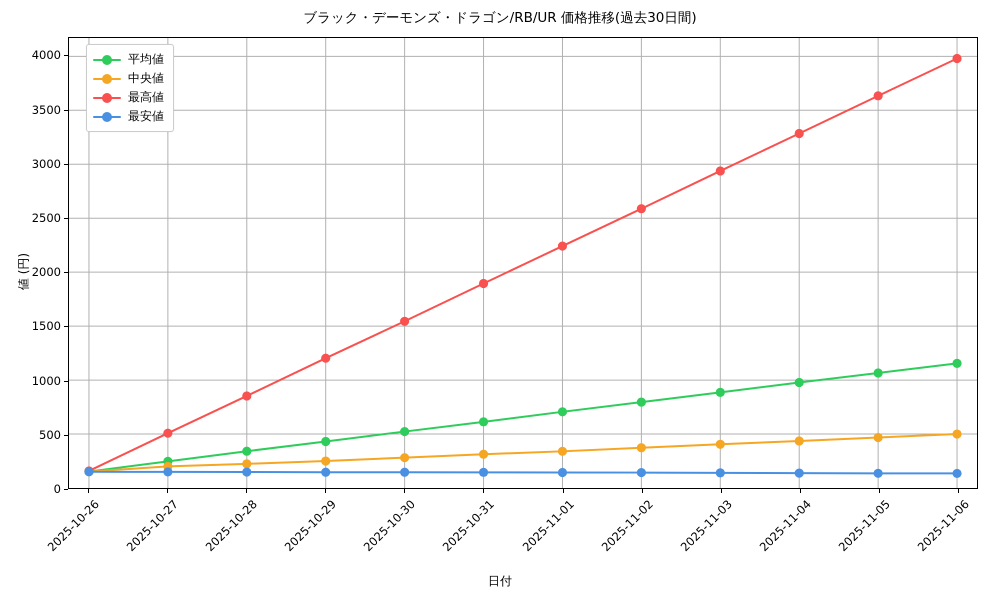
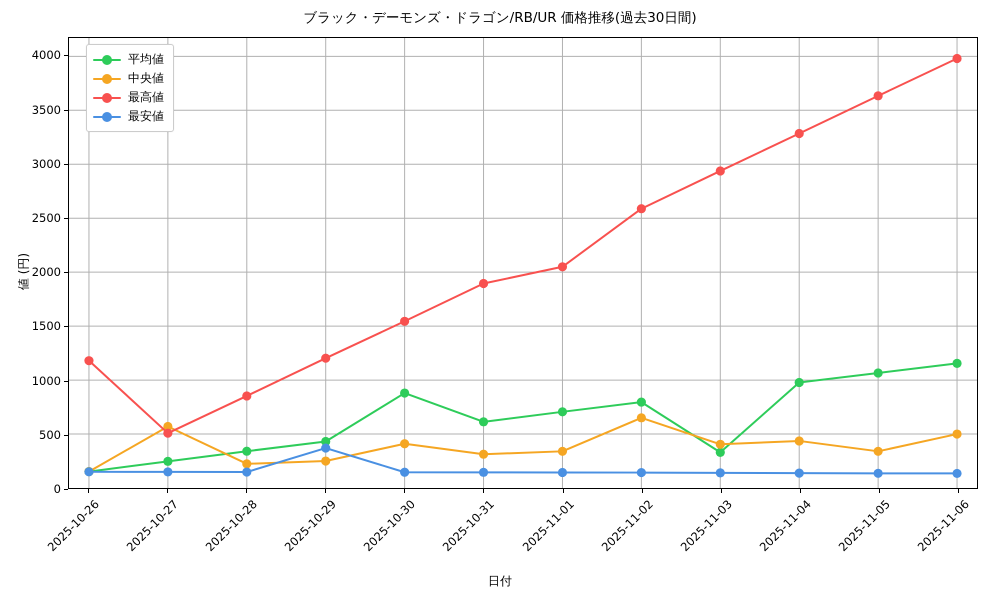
最高値/2025-10-26: 160 -> 1180
中央値/2025-10-27: 200 -> 570
最安値/2025-10-29: 150 -> 370
平均値/2025-10-30: 520 -> 880
中央値/2025-10-30: 280 -> 410
最高値/2025-11-01: 2240 -> 2050
中央値/2025-11-02: 370 -> 650
平均値/2025-11-03: 890 -> 330
中央値/2025-11-05: 470 -> 340
